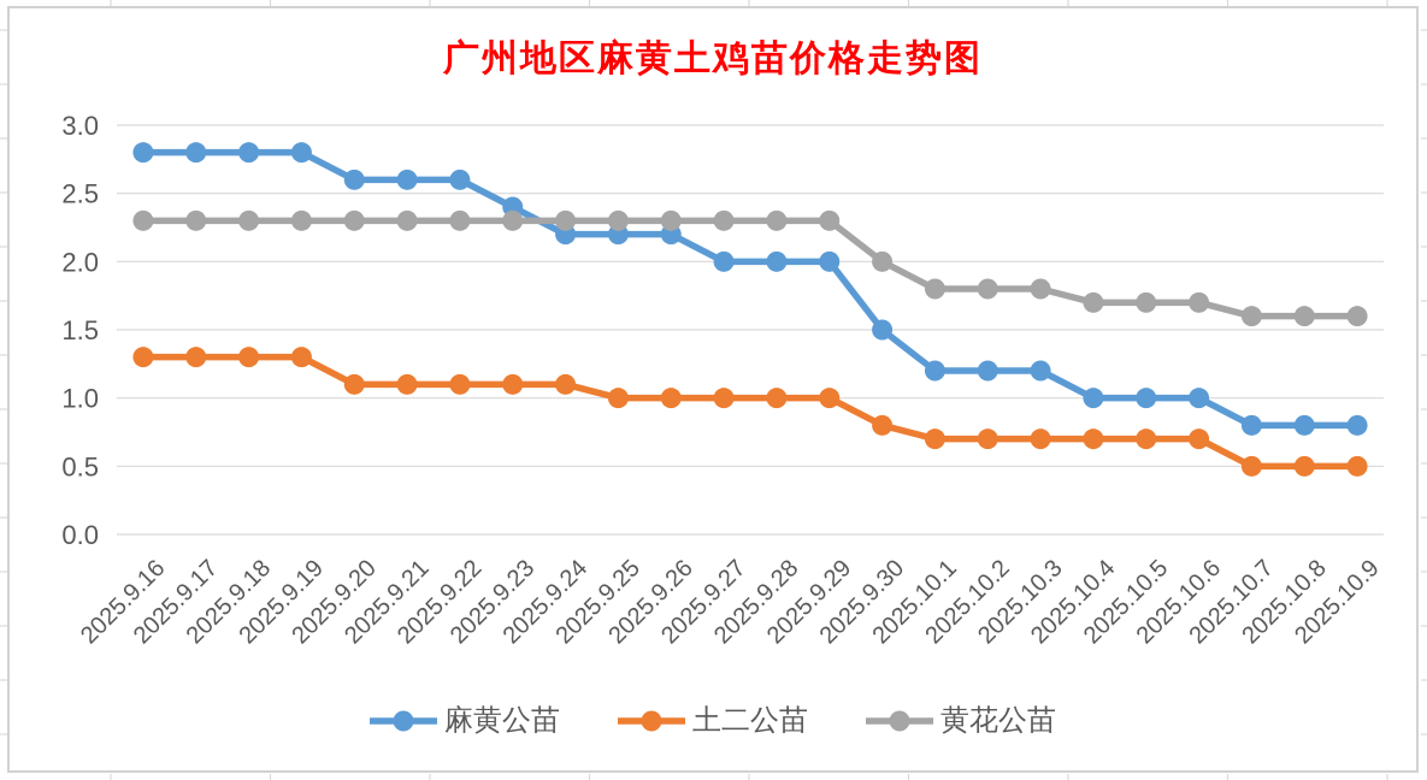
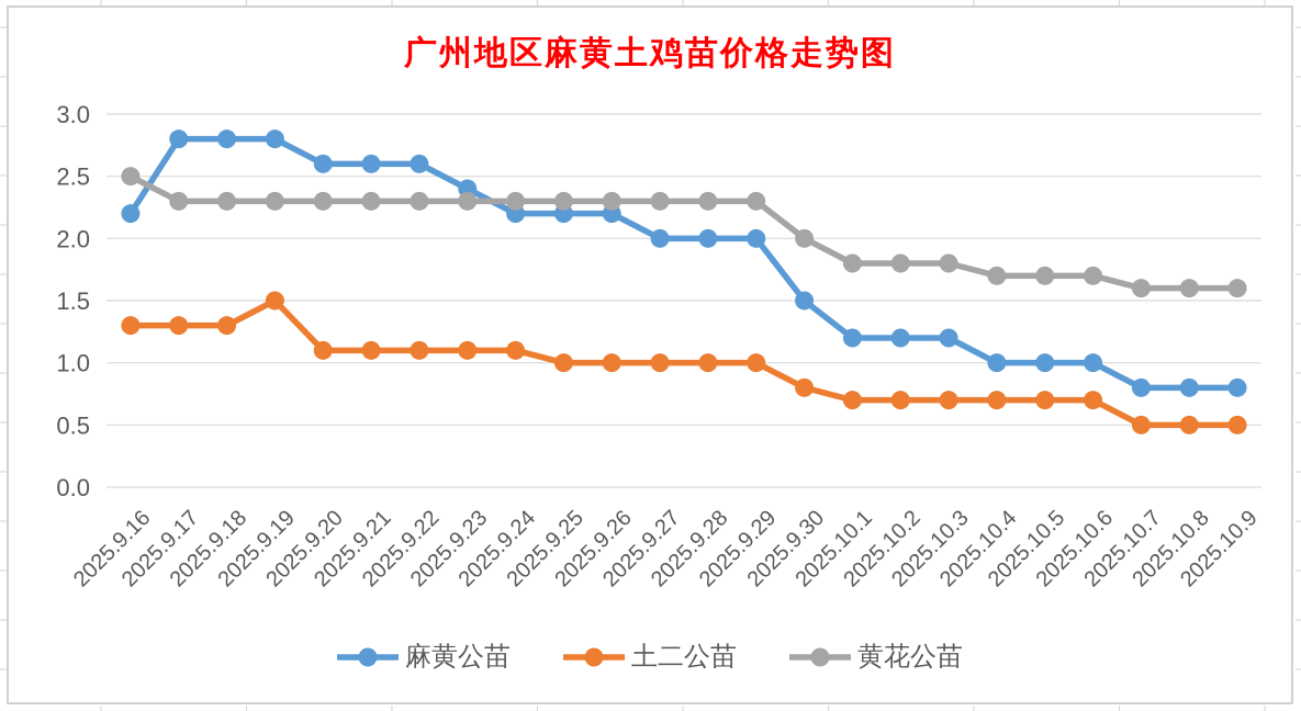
麻黄公苗/2025.9.16: 2.8 -> 2.2
黄花公苗/2025.9.16: 2.3 -> 2.5
土二公苗/2025.9.19: 1.3 -> 1.5
